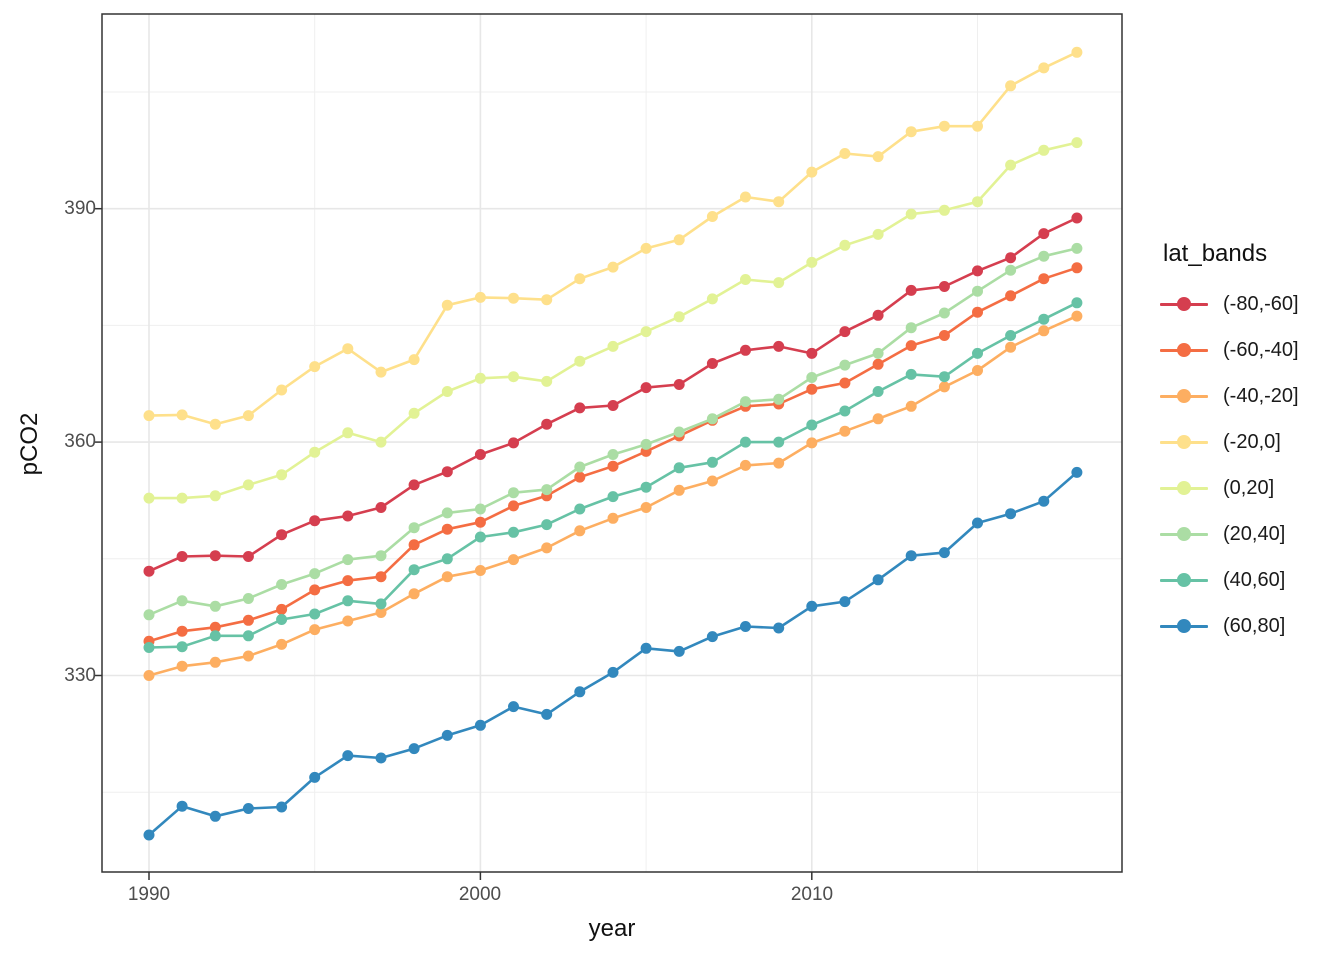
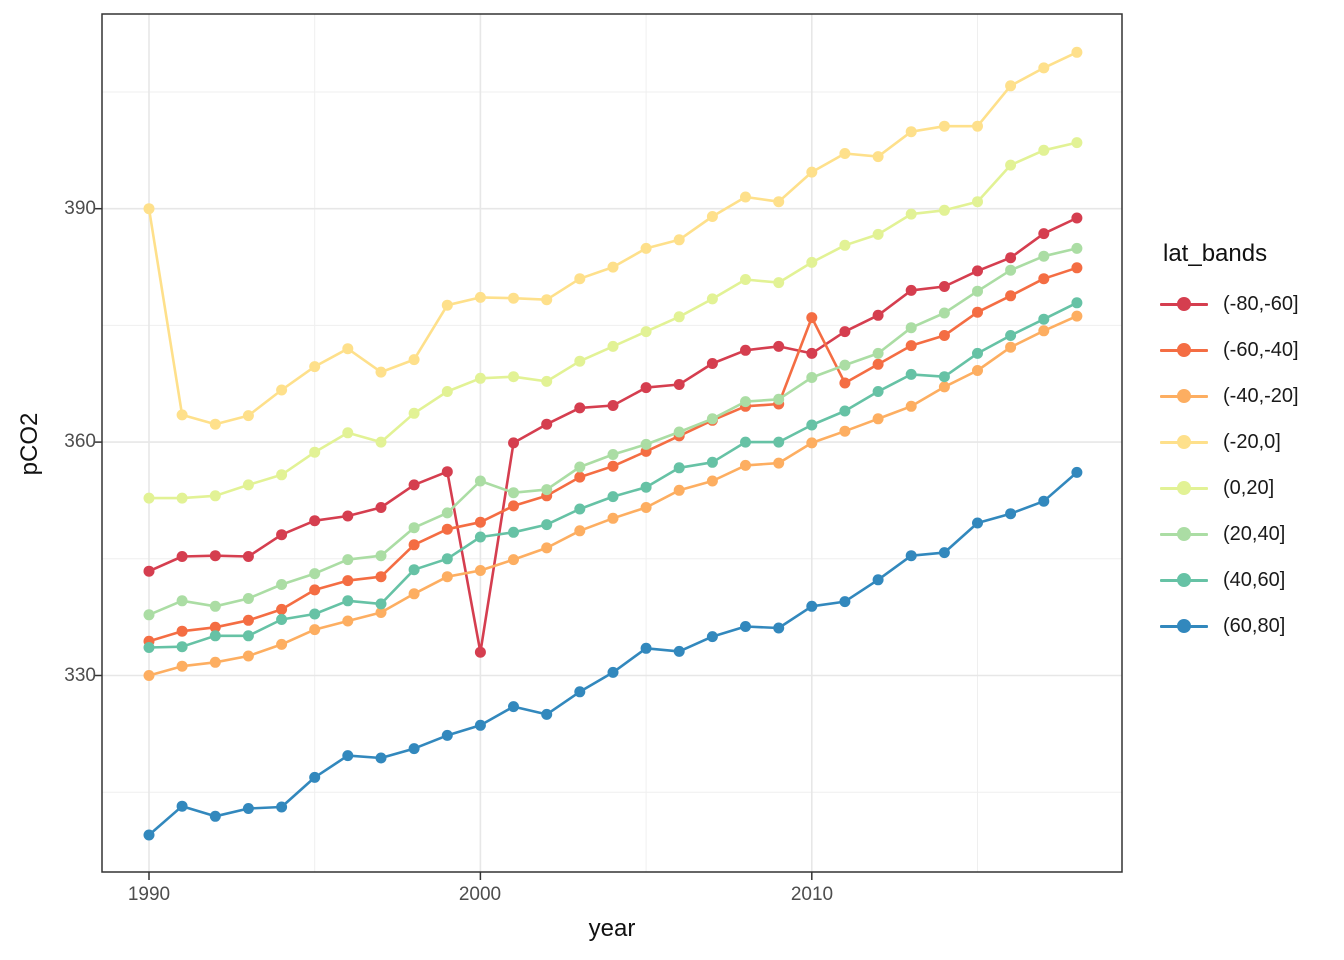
(-20,0]/1990: 363 -> 390
(-80,-60]/2000: 358 -> 333
(20,40]/2000: 351 -> 355
(-60,-40]/2010: 367 -> 376
